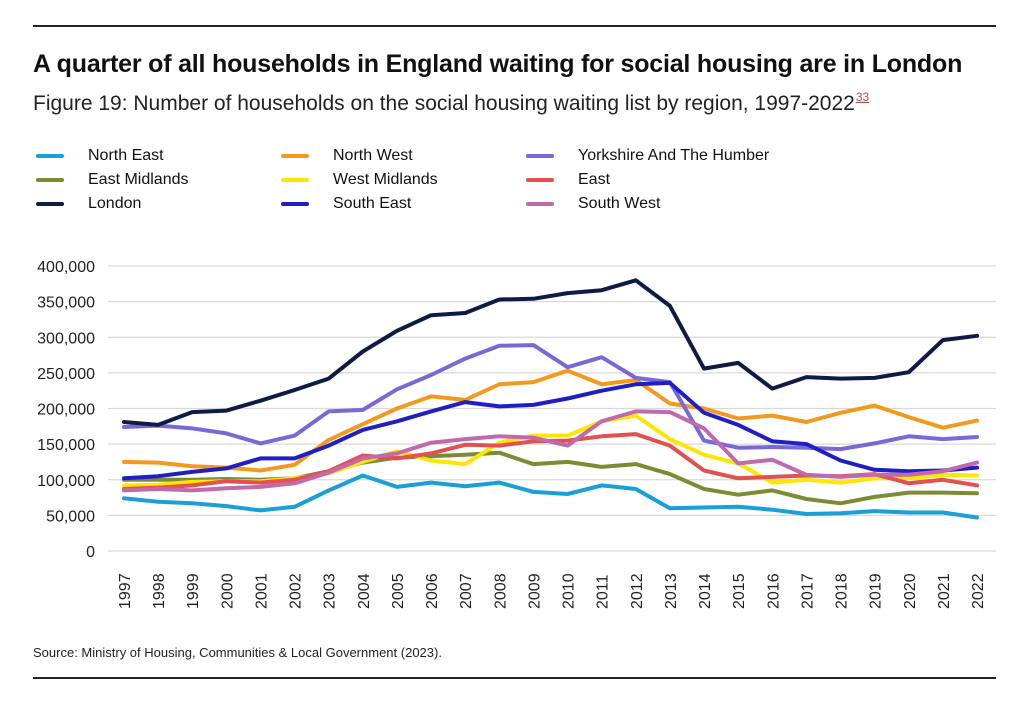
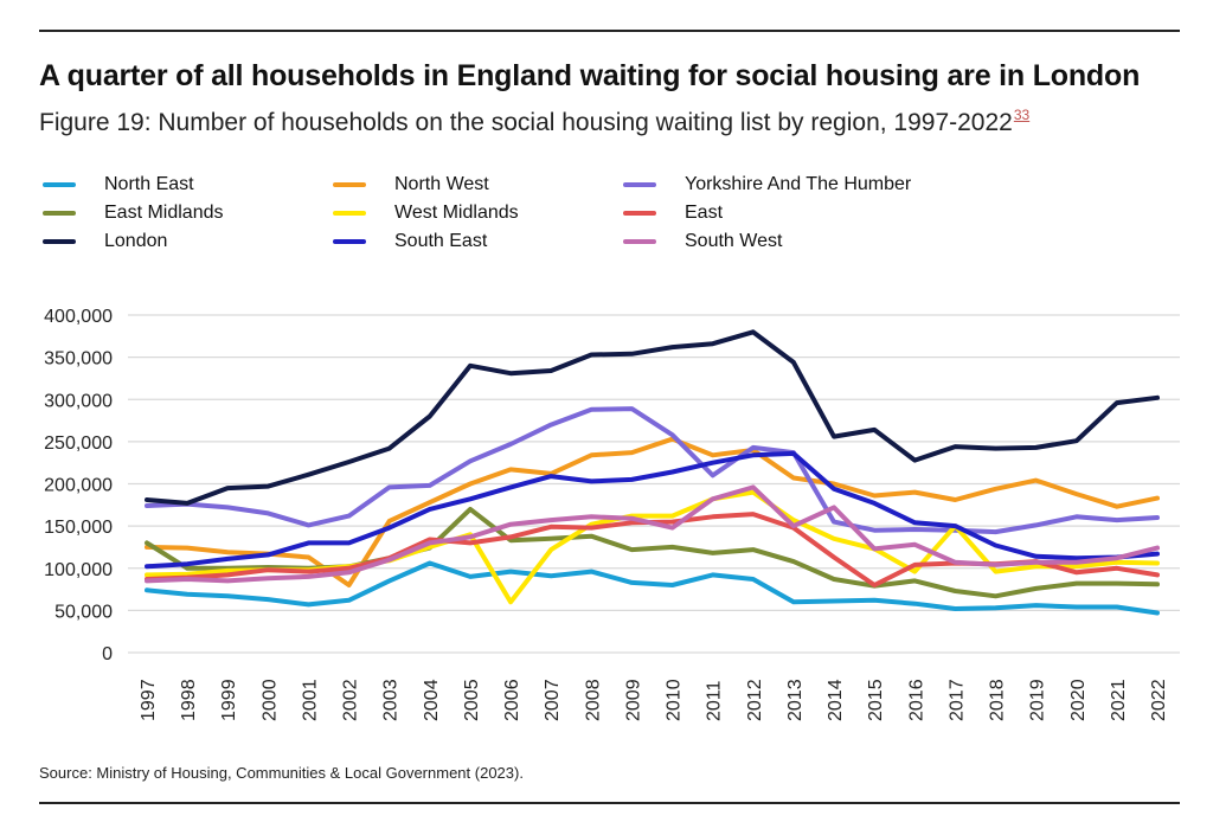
East Midlands/1997: 100000 -> 130000
North West/2002: 120000 -> 80000
East Midlands/2005: 130000 -> 170000
London/2005: 310000 -> 340000
West Midlands/2006: 130000 -> 60000
Yorkshire And The Humber/2011: 270000 -> 210000
South West/2013: 200000 -> 150000
East/2015: 100000 -> 80000
West Midlands/2017: 100000 -> 150000
